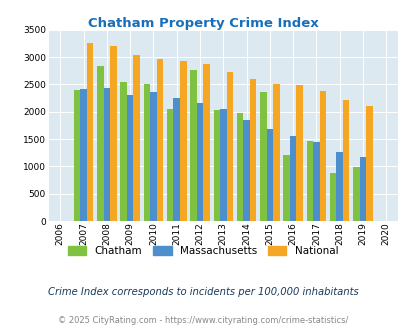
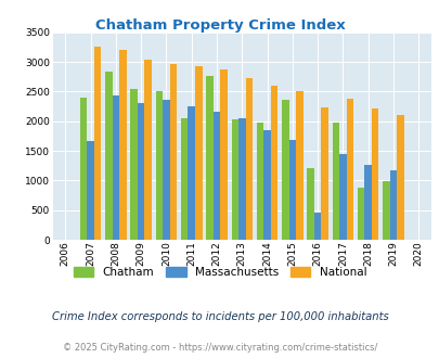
Massachusetts/2007: 2410 -> 1660
Massachusetts/2016: 1560 -> 460
National/2016: 2490 -> 2240
Chatham/2017: 1470 -> 1980
